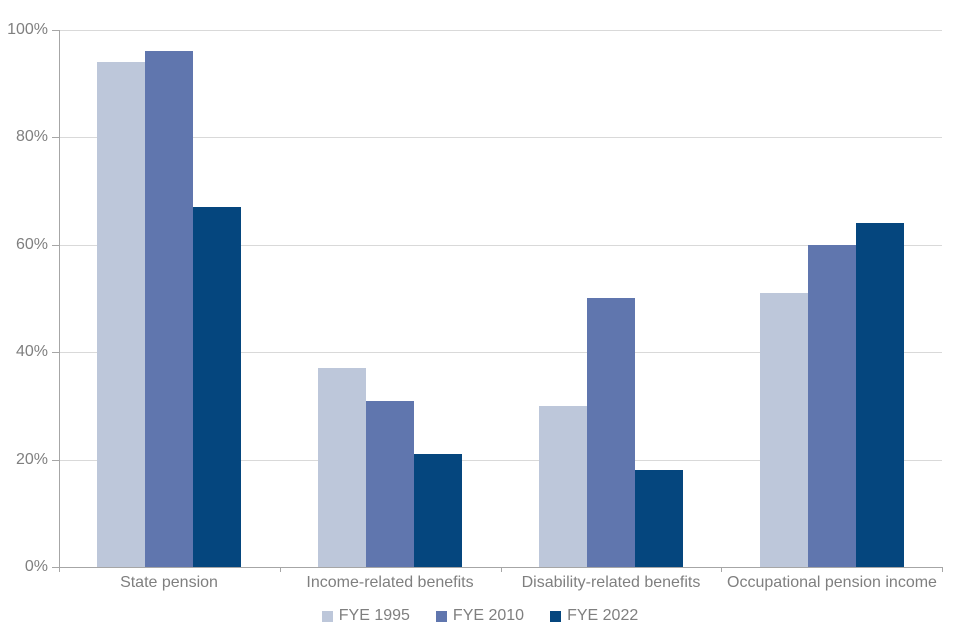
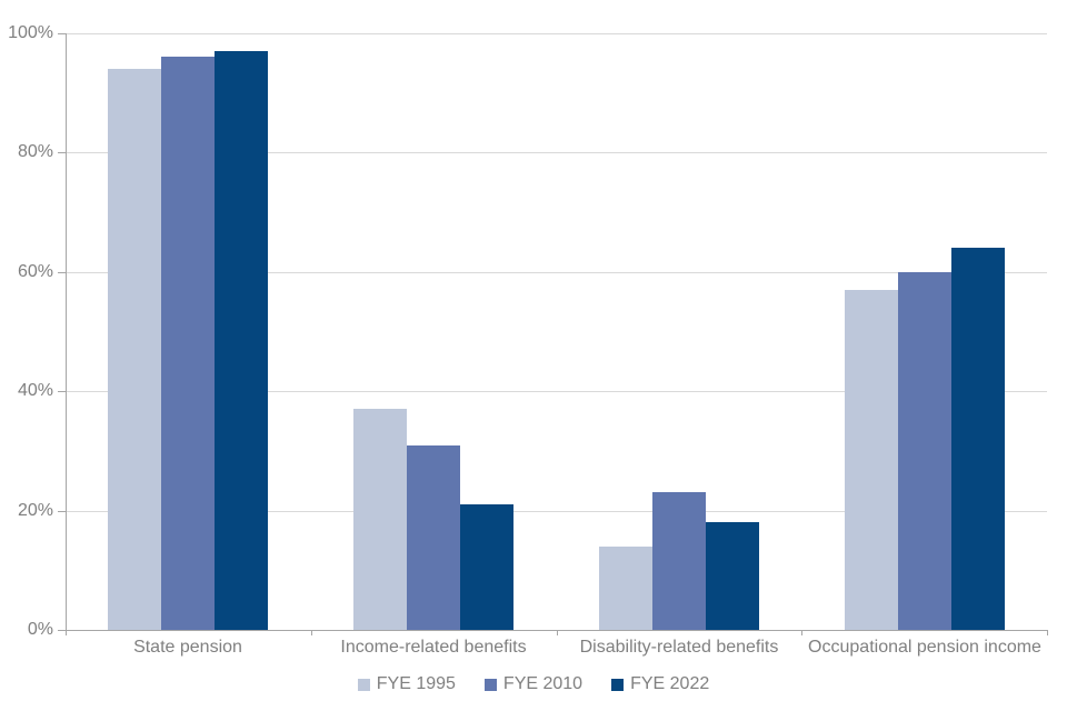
FYE 2022/State pension: 67% -> 97%
FYE 1995/Disability-related benefits: 30% -> 14%
FYE 2010/Disability-related benefits: 50% -> 23%
FYE 1995/Occupational pension income: 51% -> 57%
